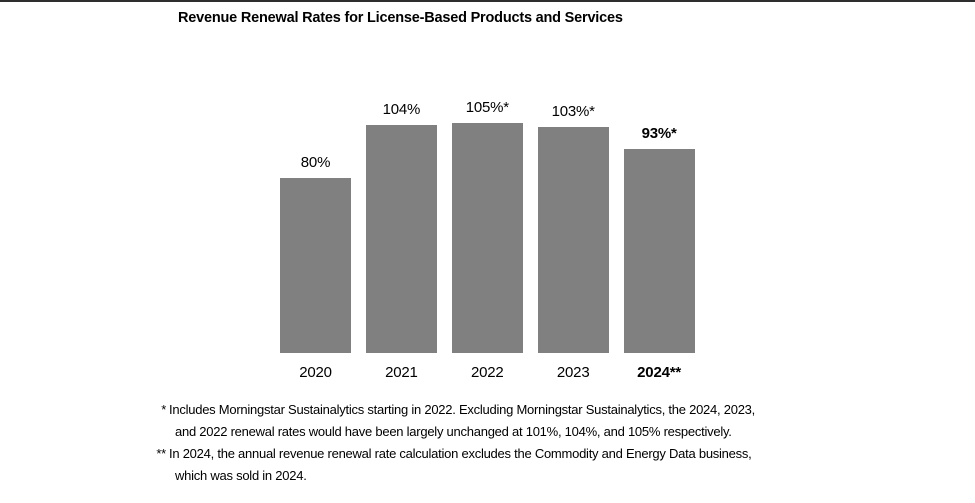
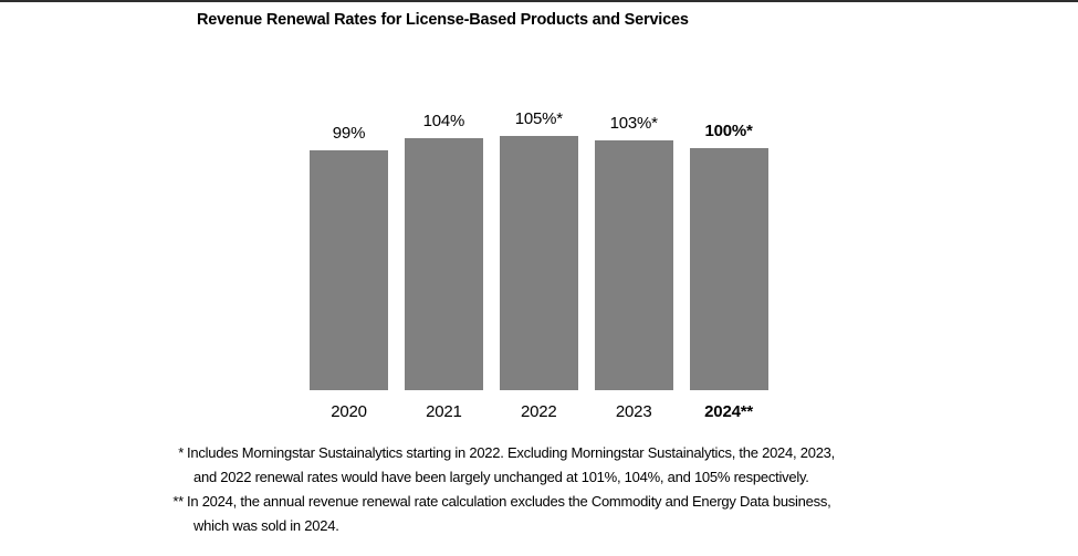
2020: 80% -> 99%
2024**: 93 -> 100
